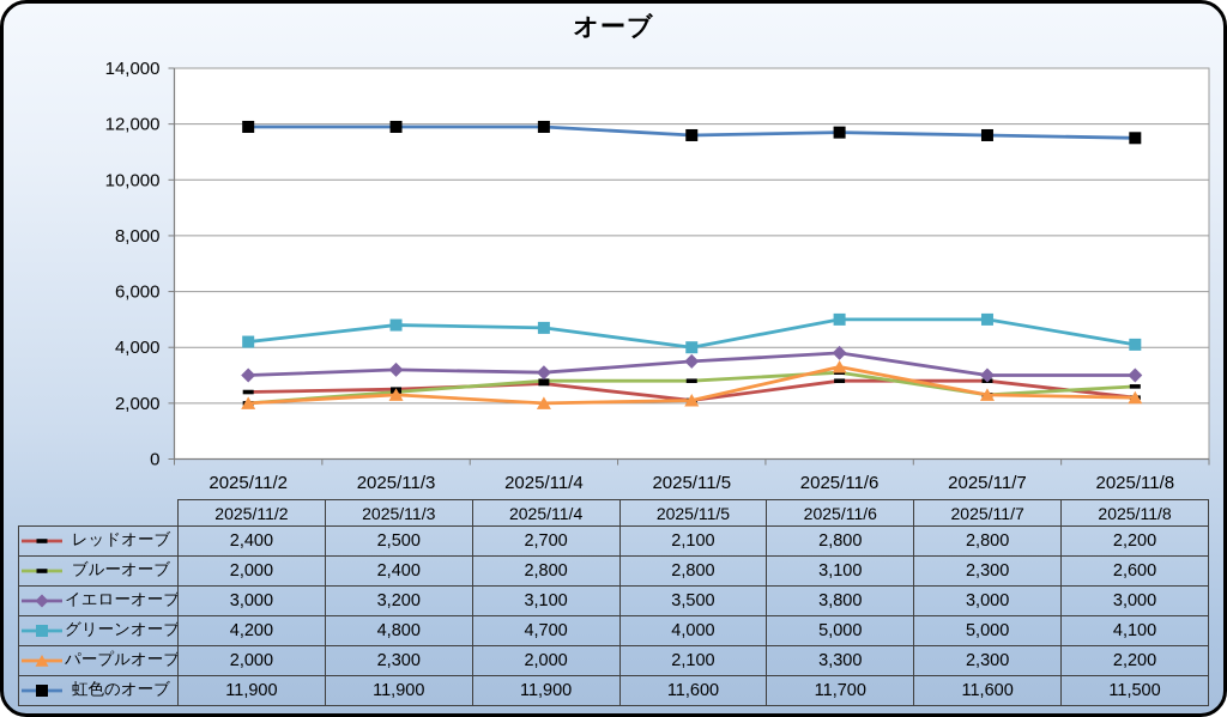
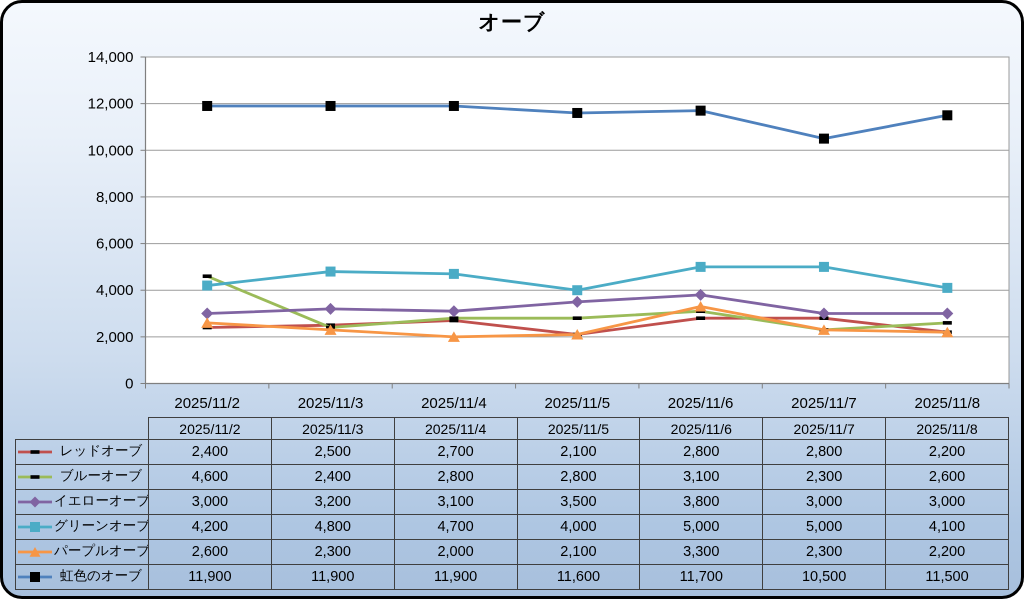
ブルーオーブ/2025/11/2: 2,000 -> 4,600
パープルオーブ/2025/11/2: 2,000 -> 2,600
虹色のオーブ/2025/11/7: 11,600 -> 10,500
